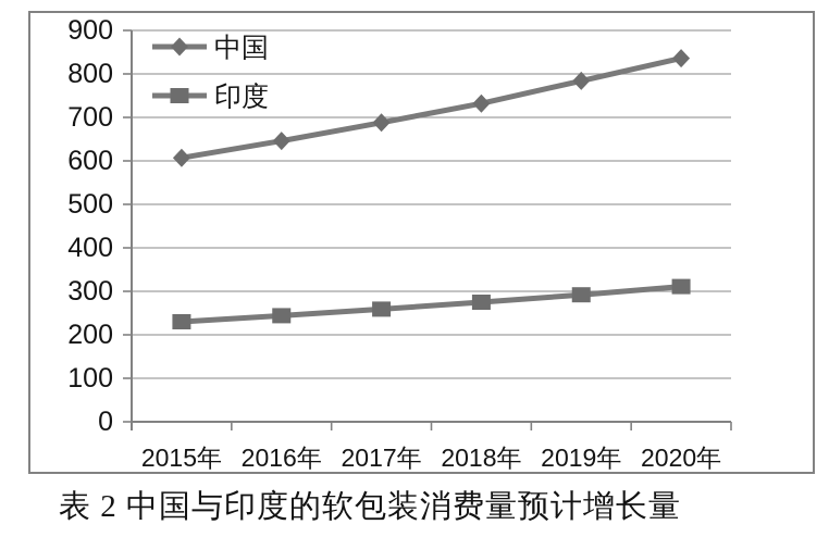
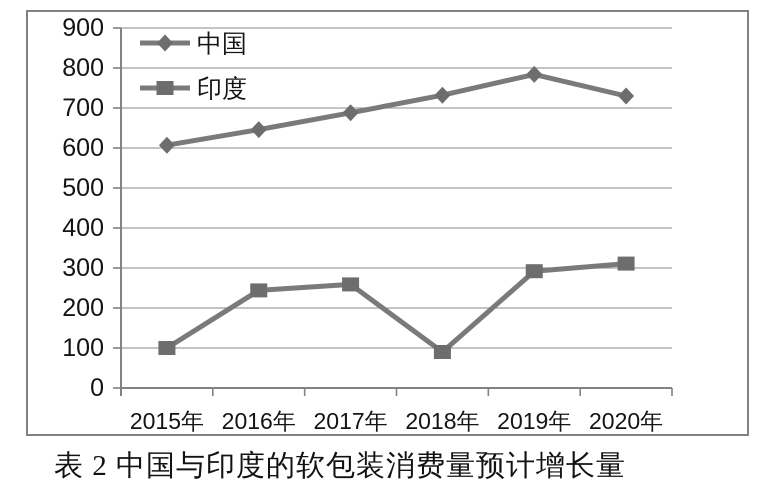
印度/2015年: 230 -> 100
印度/2018年: 280 -> 90
中国/2020年: 840 -> 730
